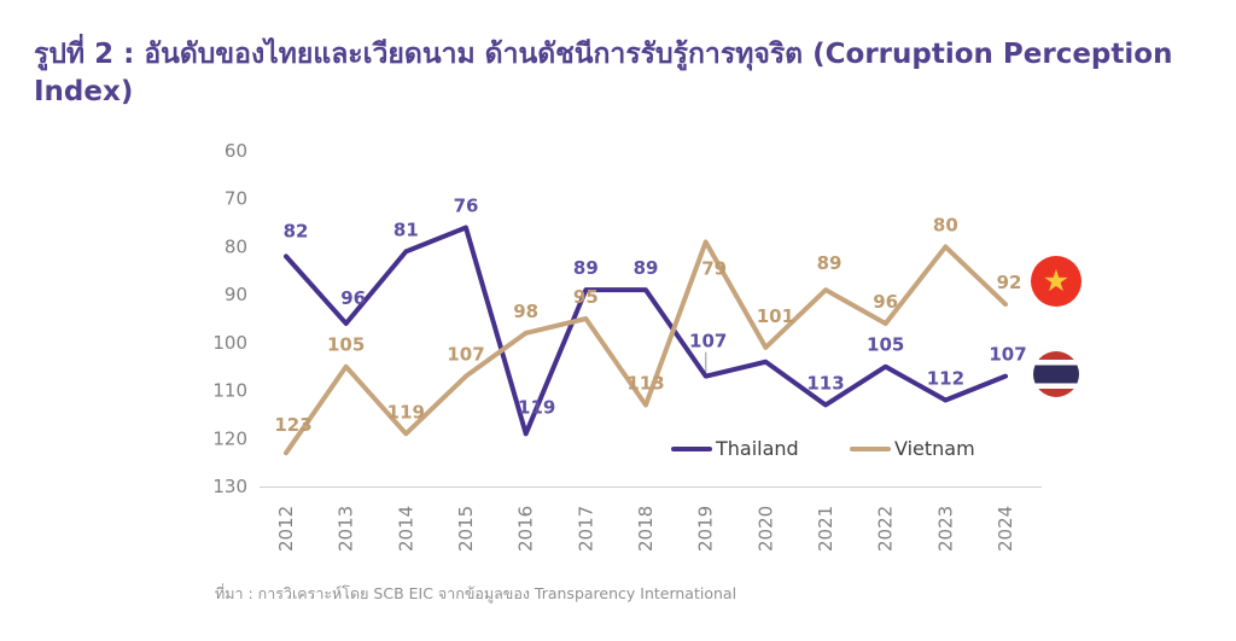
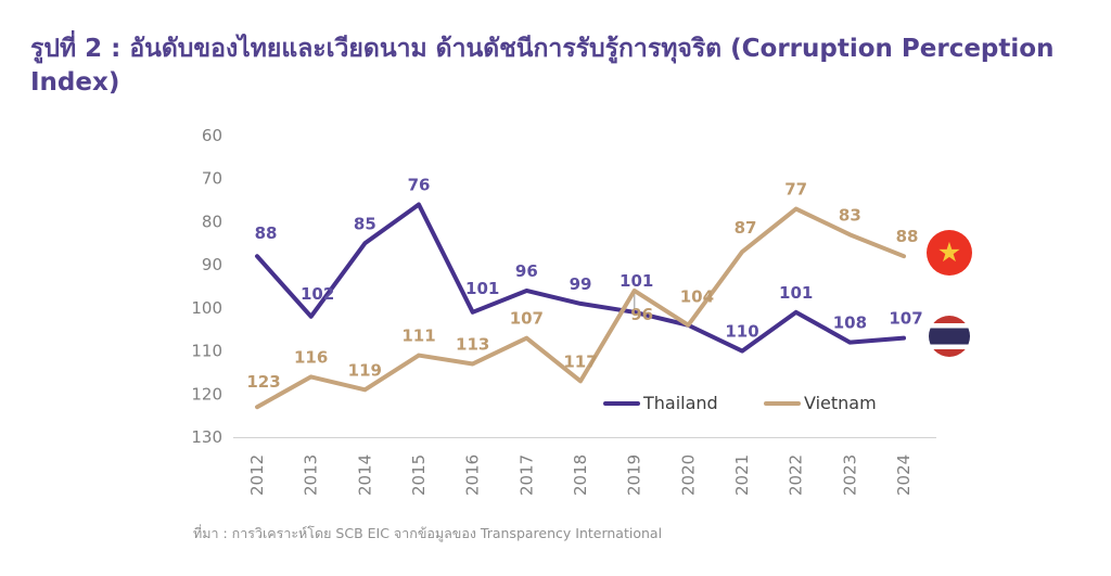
Thailand/2012: 82 -> 88
Thailand/2013: 96 -> 102
Vietnam/2013: 105 -> 116
Thailand/2014: 81 -> 85
Vietnam/2015: 107 -> 111
Thailand/2016: 119 -> 101
Vietnam/2016: 98 -> 113
Thailand/2017: 89 -> 96
Vietnam/2017: 95 -> 107
Thailand/2018: 89 -> 99
Vietnam/2018: 113 -> 117
Thailand/2019: 107 -> 101
Vietnam/2019: 79 -> 96
Vietnam/2020: 101 -> 104
Thailand/2021: 113 -> 110
Vietnam/2021: 89 -> 87
Thailand/2022: 105 -> 101
Vietnam/2022: 96 -> 77
Thailand/2023: 112 -> 108
Vietnam/2023: 80 -> 83
Vietnam/2024: 92 -> 88
